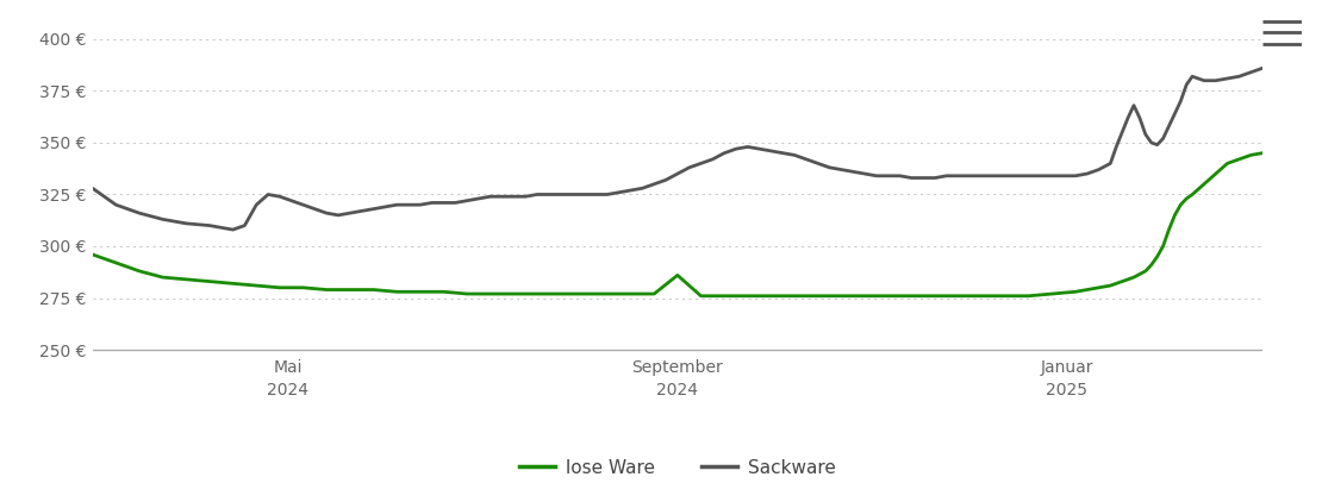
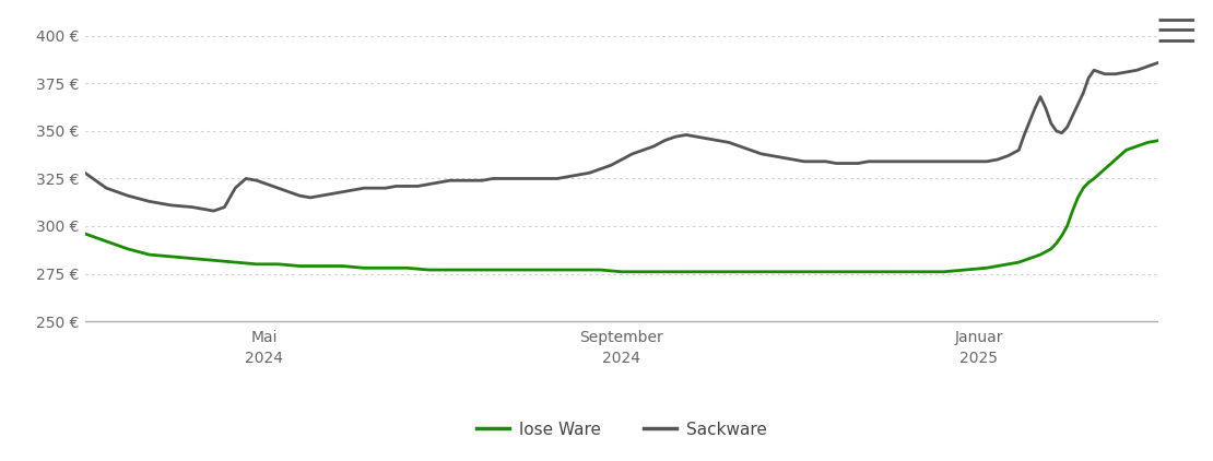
lose Ware/September 2024: 286 € -> 276 €
